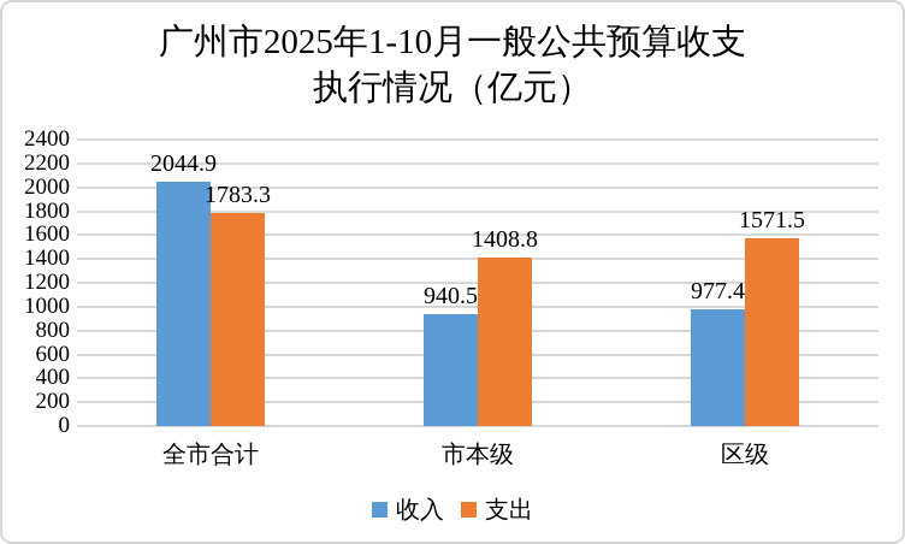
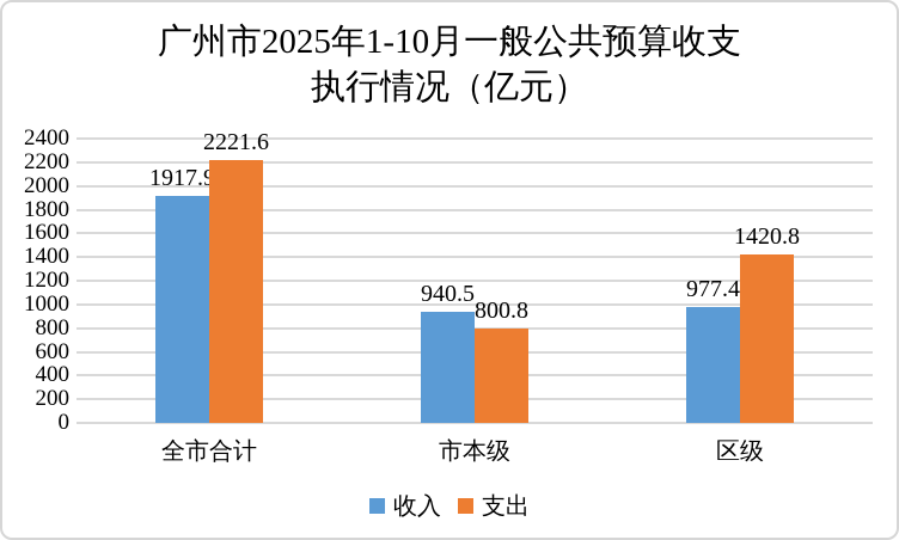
收入/全市合计: 2044.9 -> 1917.9
支出/全市合计: 1783.3 -> 2221.6
支出/市本级: 1408.8 -> 800.8
支出/区级: 1571.5 -> 1420.8
